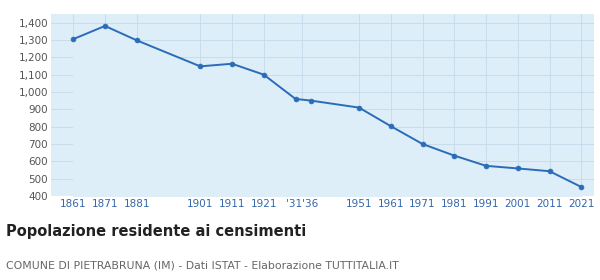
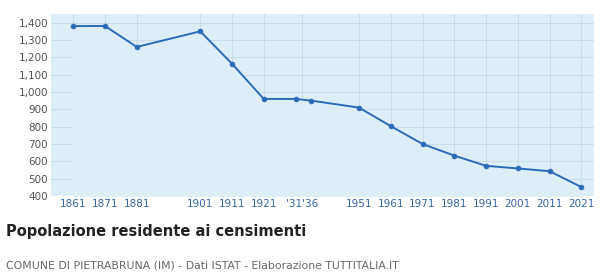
1861: 1,300 -> 1,380
1881: 1,300 -> 1,260
1901: 1,150 -> 1,350
1921: 1,100 -> 960
